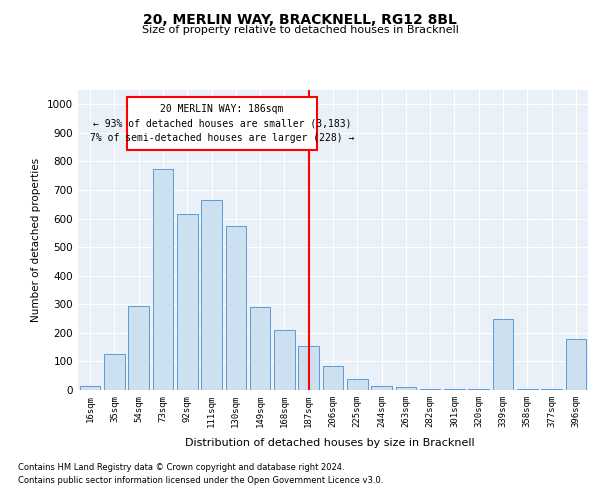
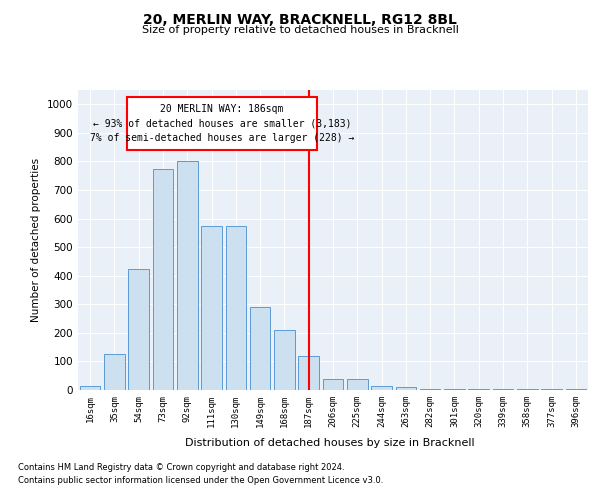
54sqm: 295 -> 425
92sqm: 615 -> 800
111sqm: 665 -> 575
187sqm: 155 -> 120
206sqm: 85 -> 40
339sqm: 250 -> 3
396sqm: 180 -> 5
